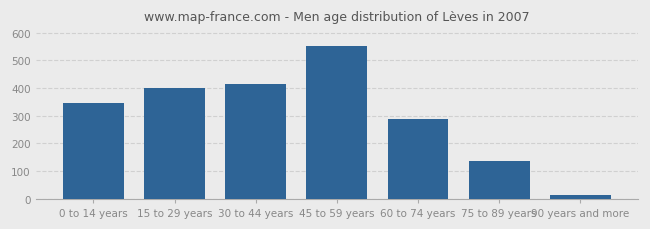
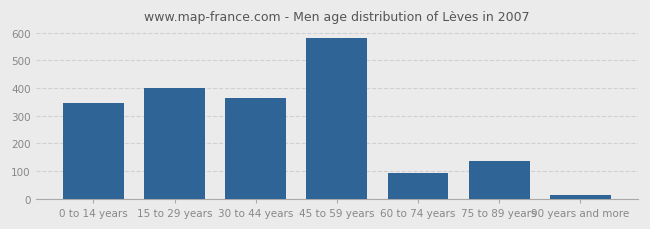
30 to 44 years: 415 -> 365
45 to 59 years: 550 -> 580
60 to 74 years: 290 -> 95
